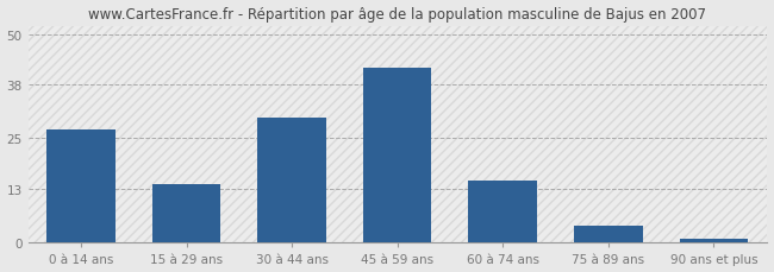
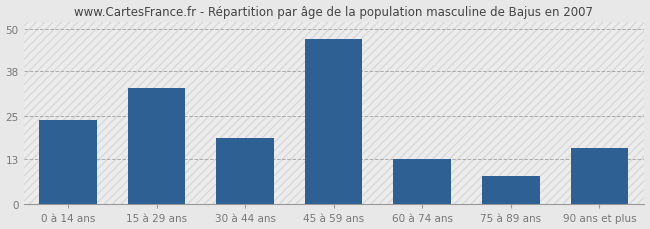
0 à 14 ans: 27 -> 24
15 à 29 ans: 14 -> 33
30 à 44 ans: 30 -> 19
45 à 59 ans: 42 -> 47
60 à 74 ans: 15 -> 13
75 à 89 ans: 4 -> 8
90 ans et plus: 1 -> 16
